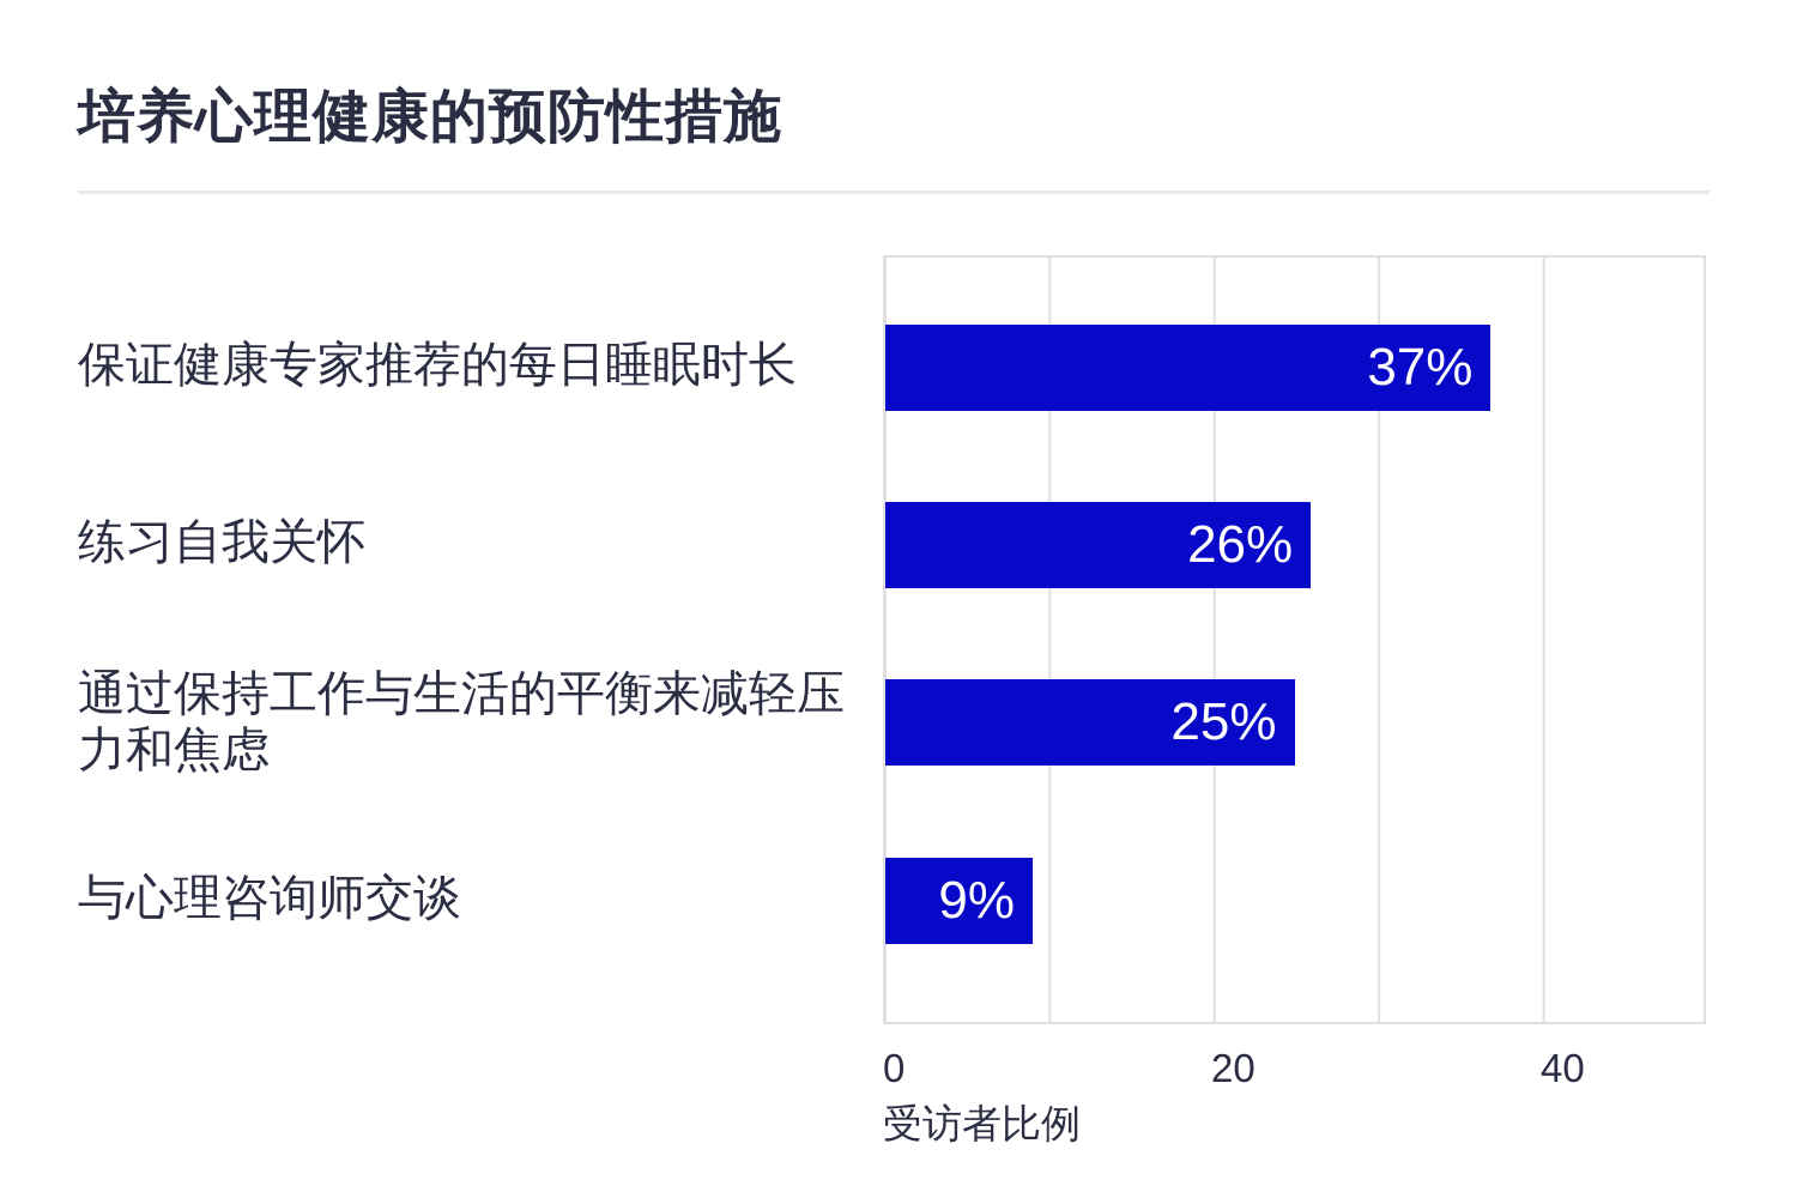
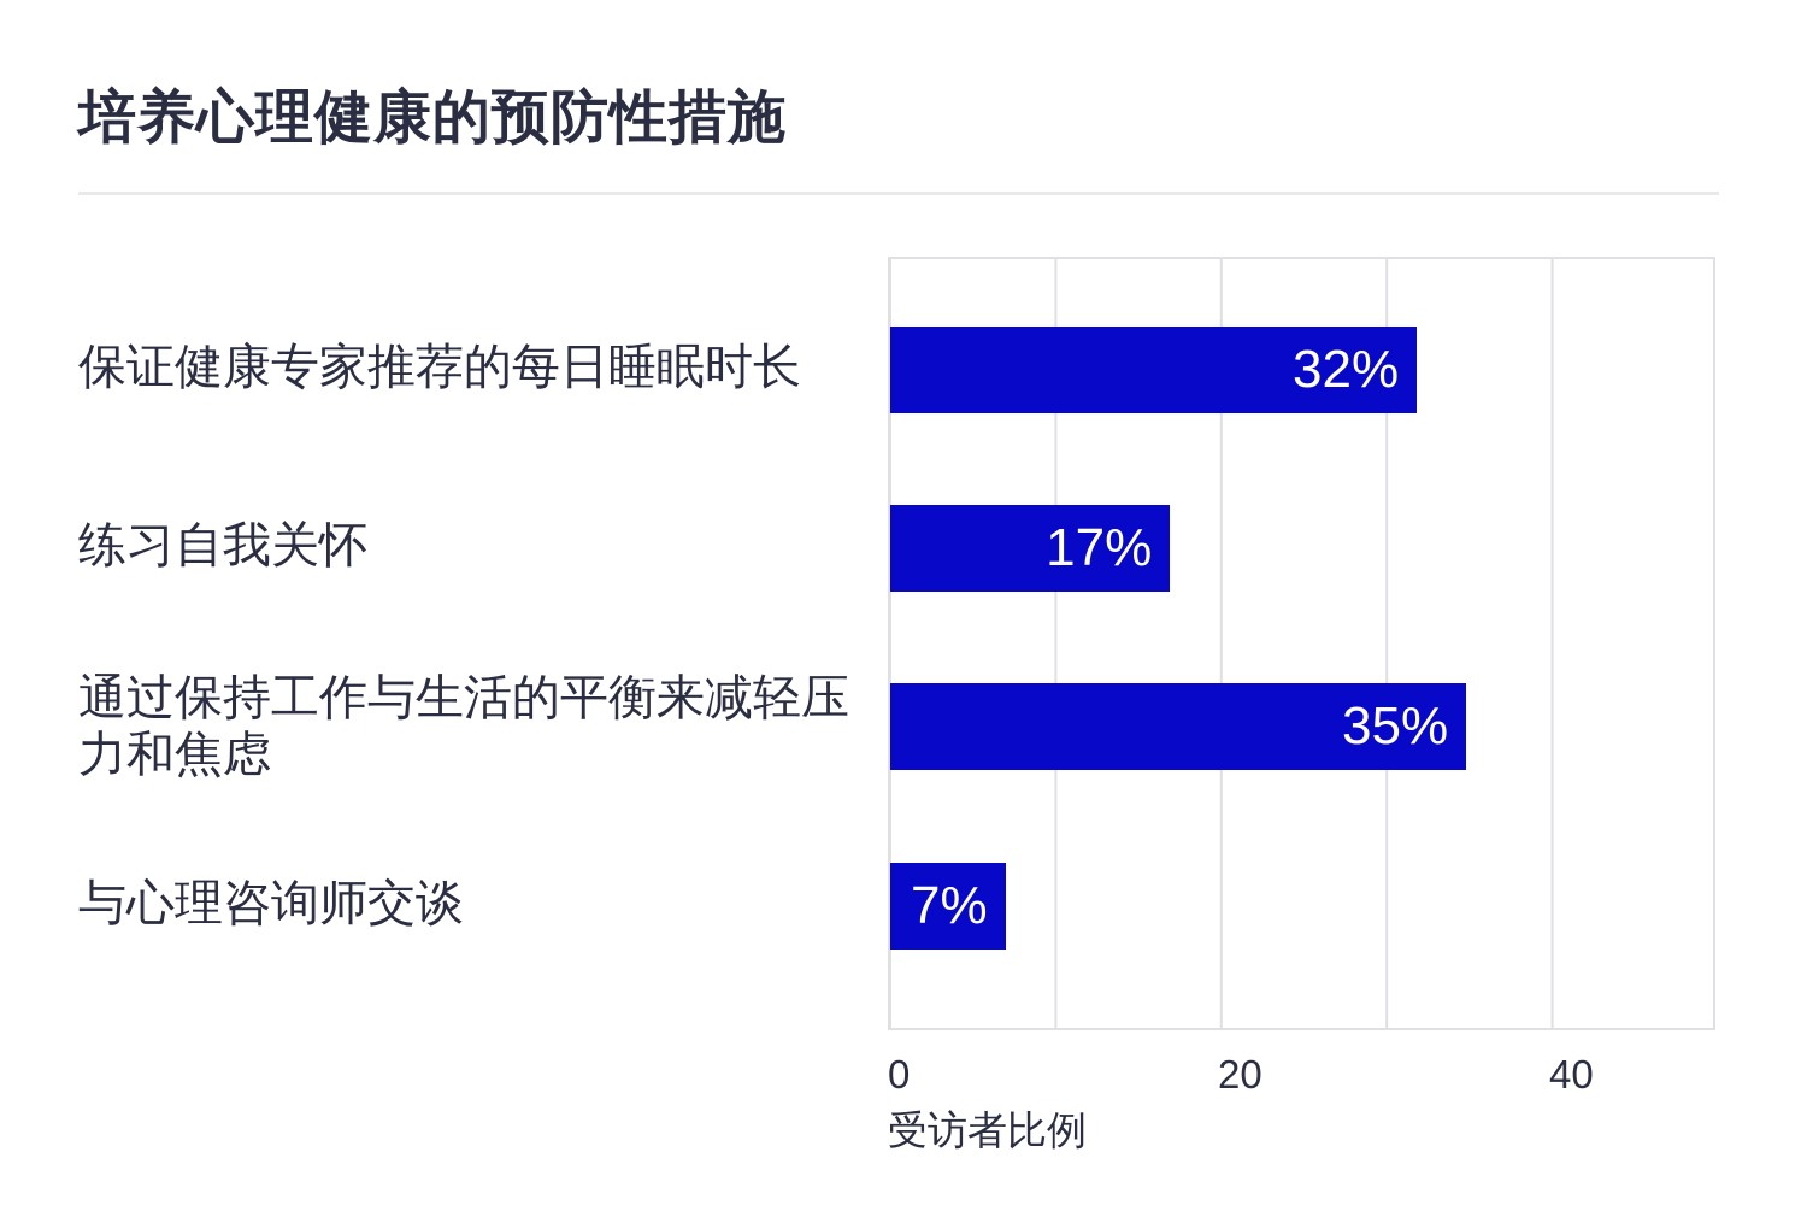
保证健康专家推荐的每日睡眠时长: 37% -> 32%
练习自我关怀: 26% -> 17%
通过保持工作与生活的平衡来减轻压力和焦虑: 25% -> 35%
与心理咨询师交谈: 9% -> 7%
